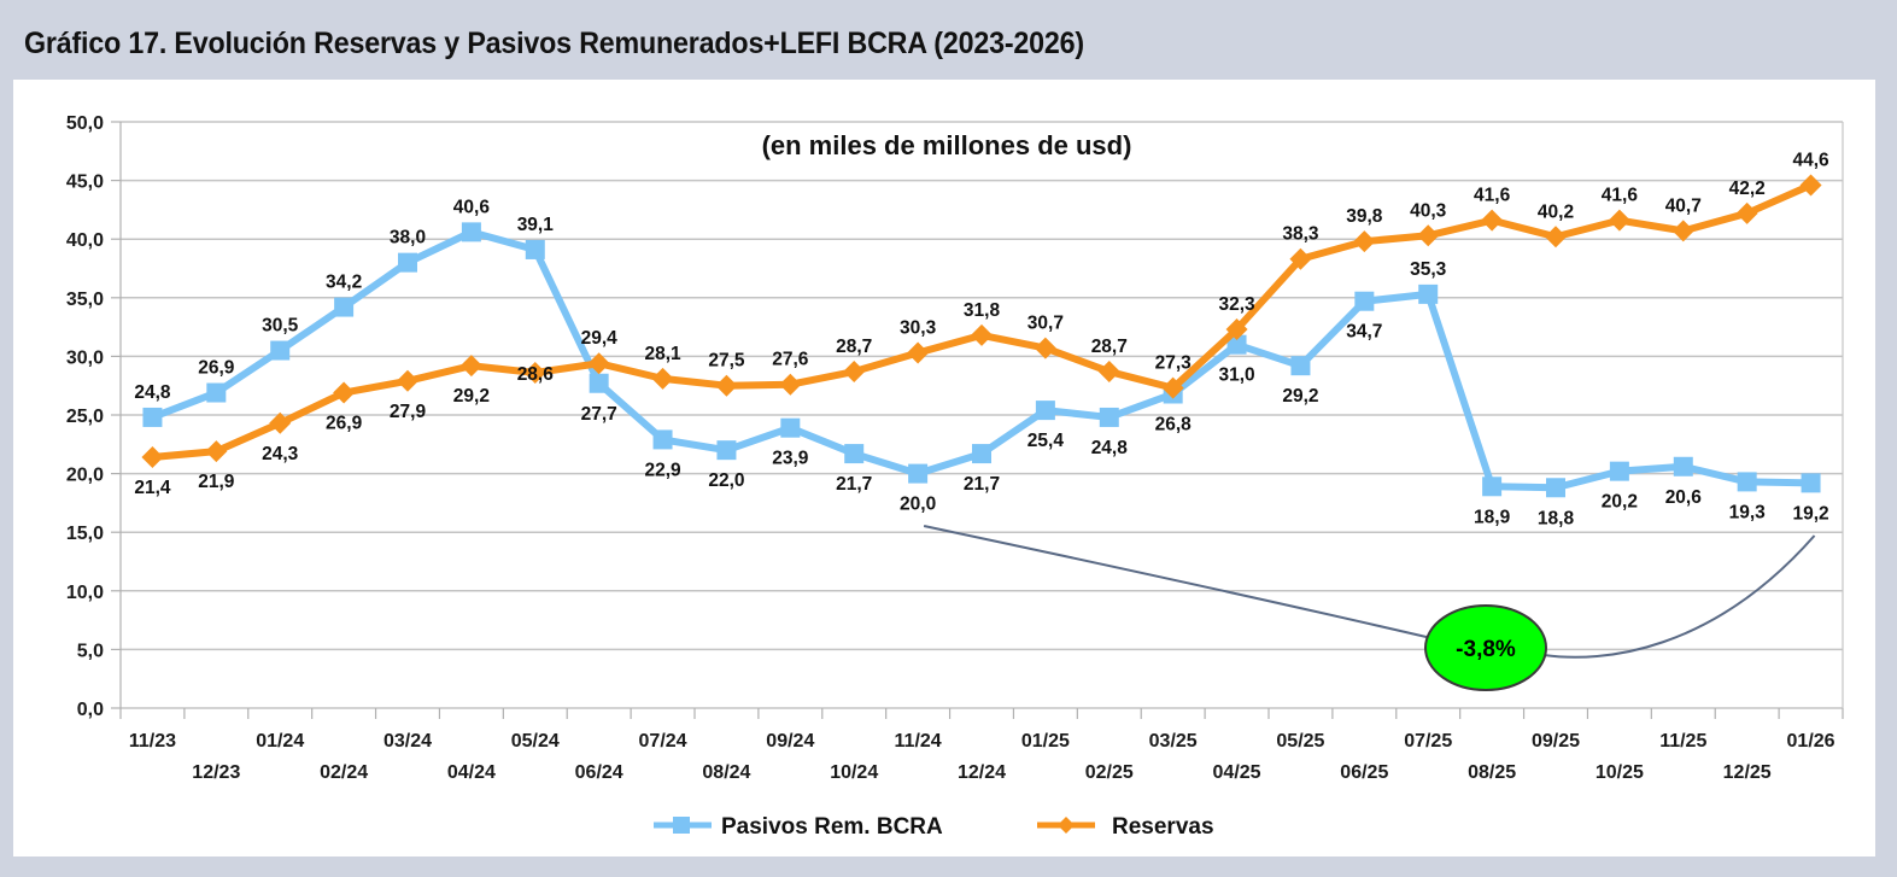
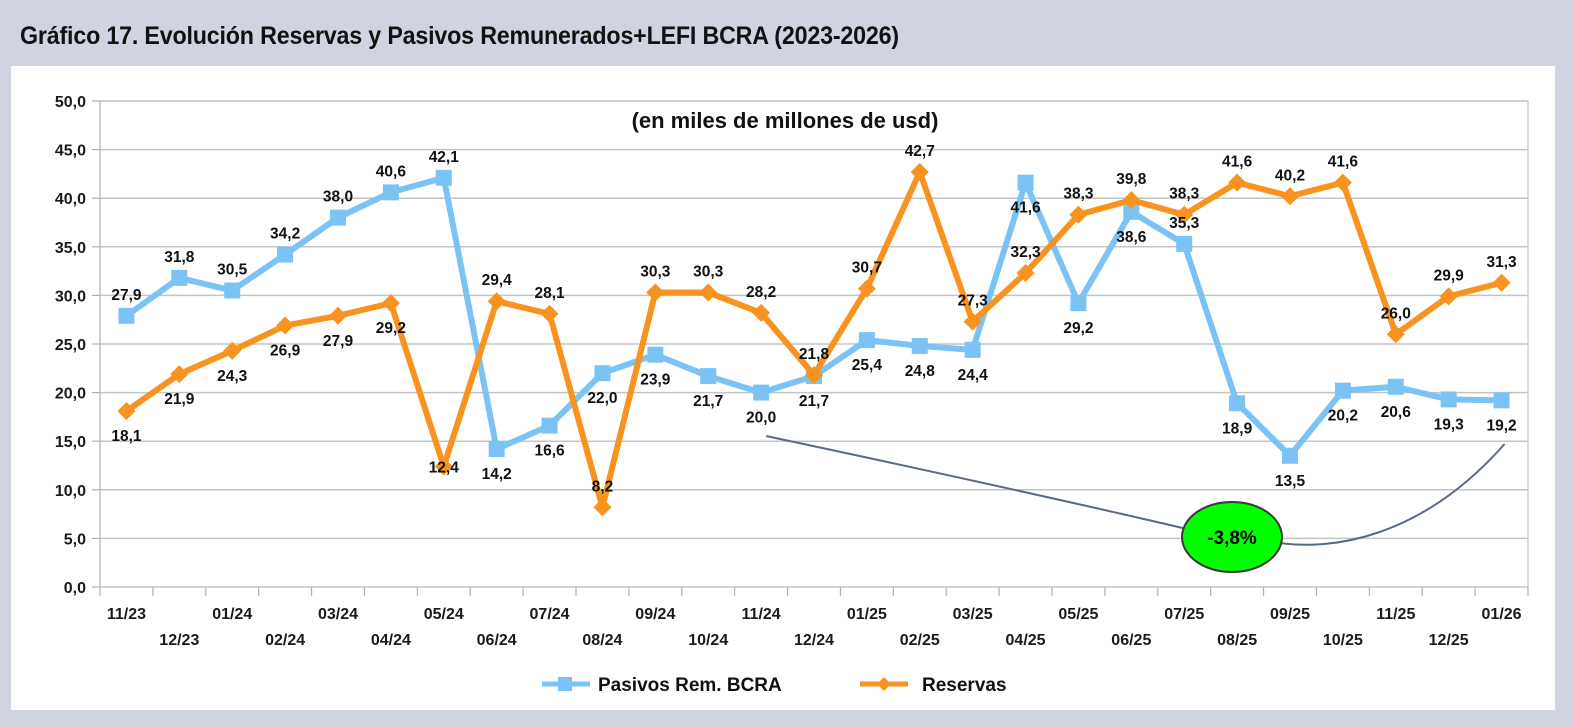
Pasivos Rem. BCRA/11/23: 24,8 -> 27,9
Reservas/11/23: 21,4 -> 18,1
Pasivos Rem. BCRA/12/23: 26,9 -> 31,8
Pasivos Rem. BCRA/05/24: 39,1 -> 42,1
Reservas/05/24: 28,6 -> 12,4
Pasivos Rem. BCRA/06/24: 27,7 -> 14,2
Pasivos Rem. BCRA/07/24: 22,9 -> 16,6
Reservas/08/24: 27,5 -> 8,2
Reservas/09/24: 27,6 -> 30,3
Reservas/10/24: 28,7 -> 30,3
Reservas/11/24: 30,3 -> 28,2
Reservas/12/24: 31,8 -> 21,8
Reservas/02/25: 28,7 -> 42,7
Pasivos Rem. BCRA/03/25: 26,8 -> 24,4
Pasivos Rem. BCRA/04/25: 31,0 -> 41,6
Pasivos Rem. BCRA/06/25: 34,7 -> 38,6
Reservas/07/25: 40,3 -> 38,3
Pasivos Rem. BCRA/09/25: 18,8 -> 13,5
Reservas/11/25: 40,7 -> 26,0
Reservas/12/25: 42,2 -> 29,9
Reservas/01/26: 44,6 -> 31,3
